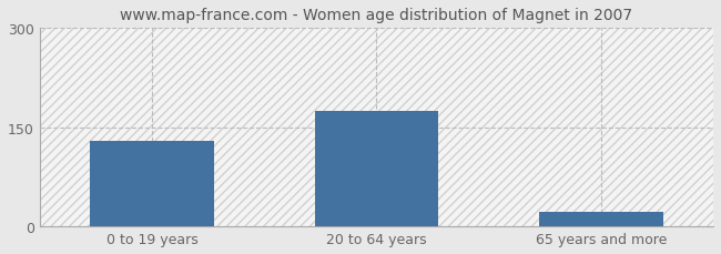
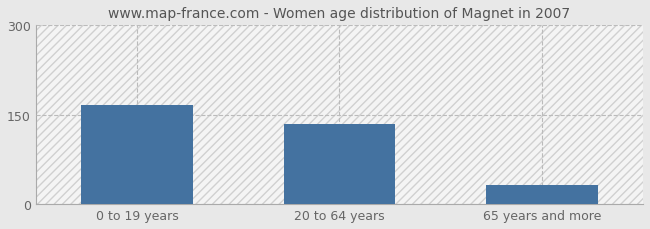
0 to 19 years: 130 -> 166
20 to 64 years: 175 -> 134
65 years and more: 22 -> 32
